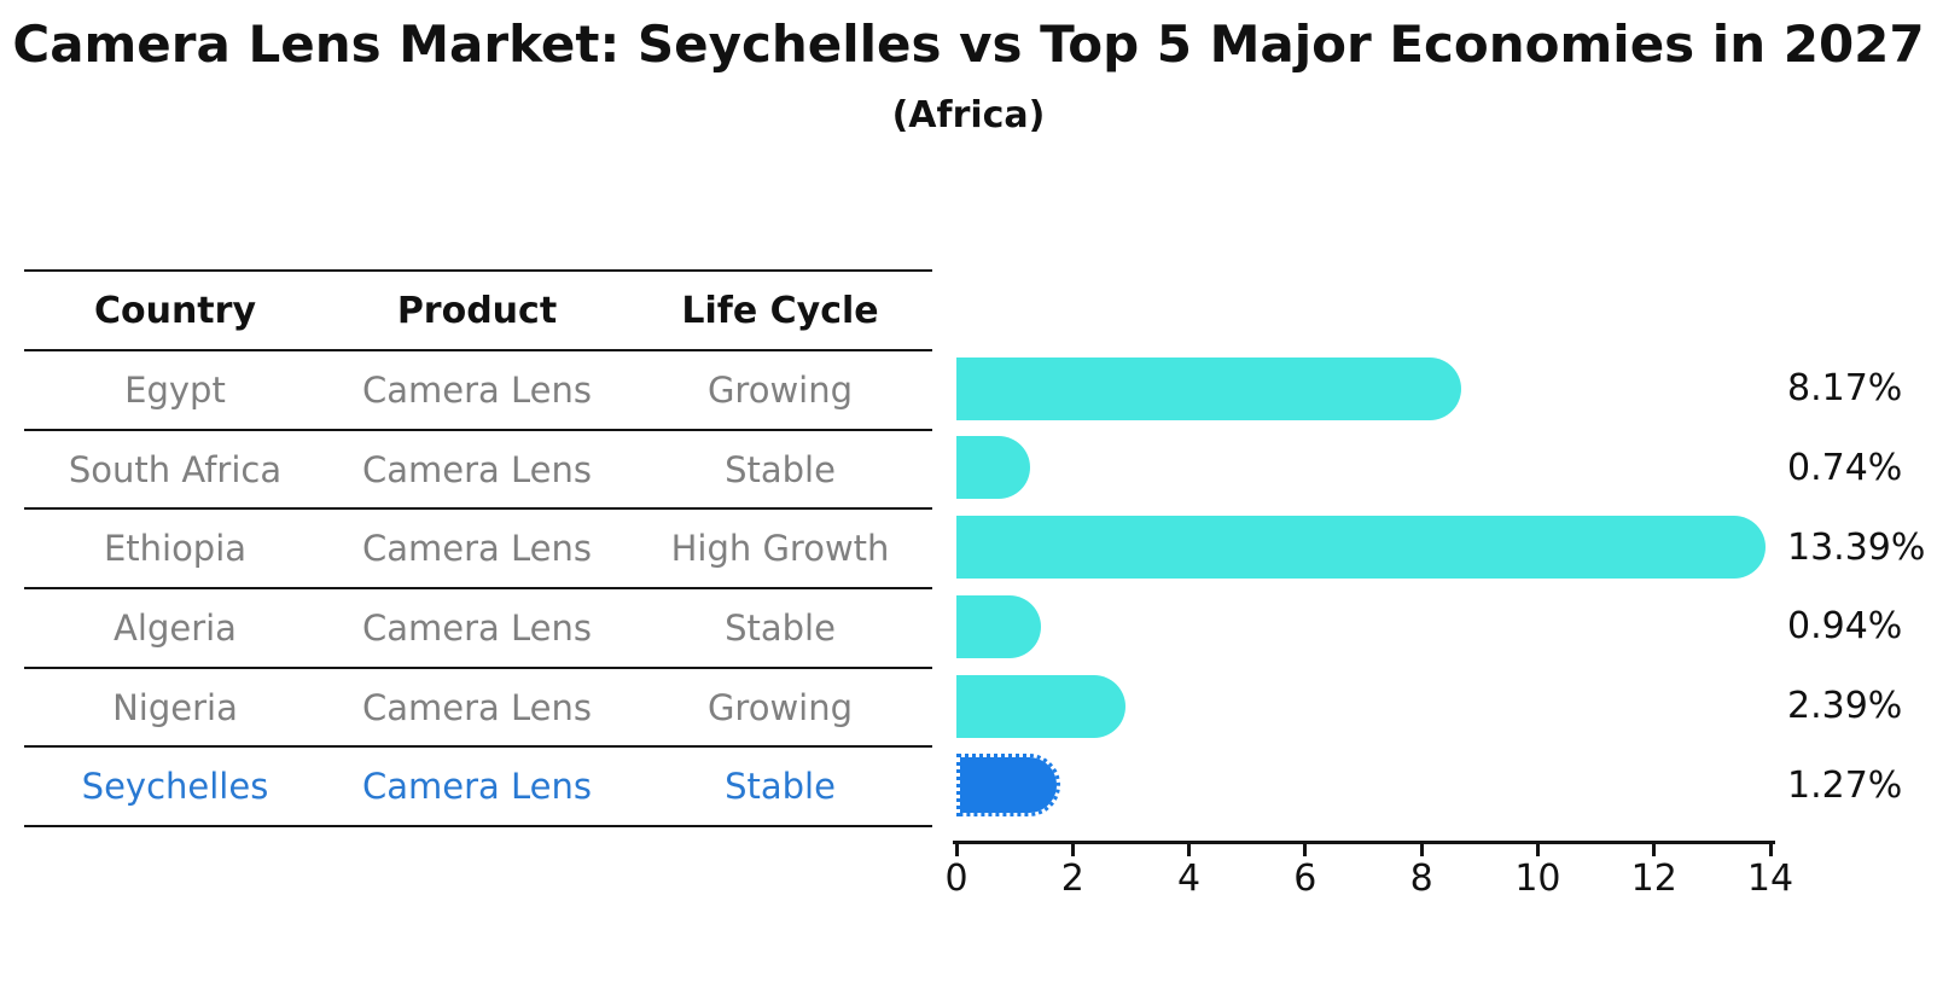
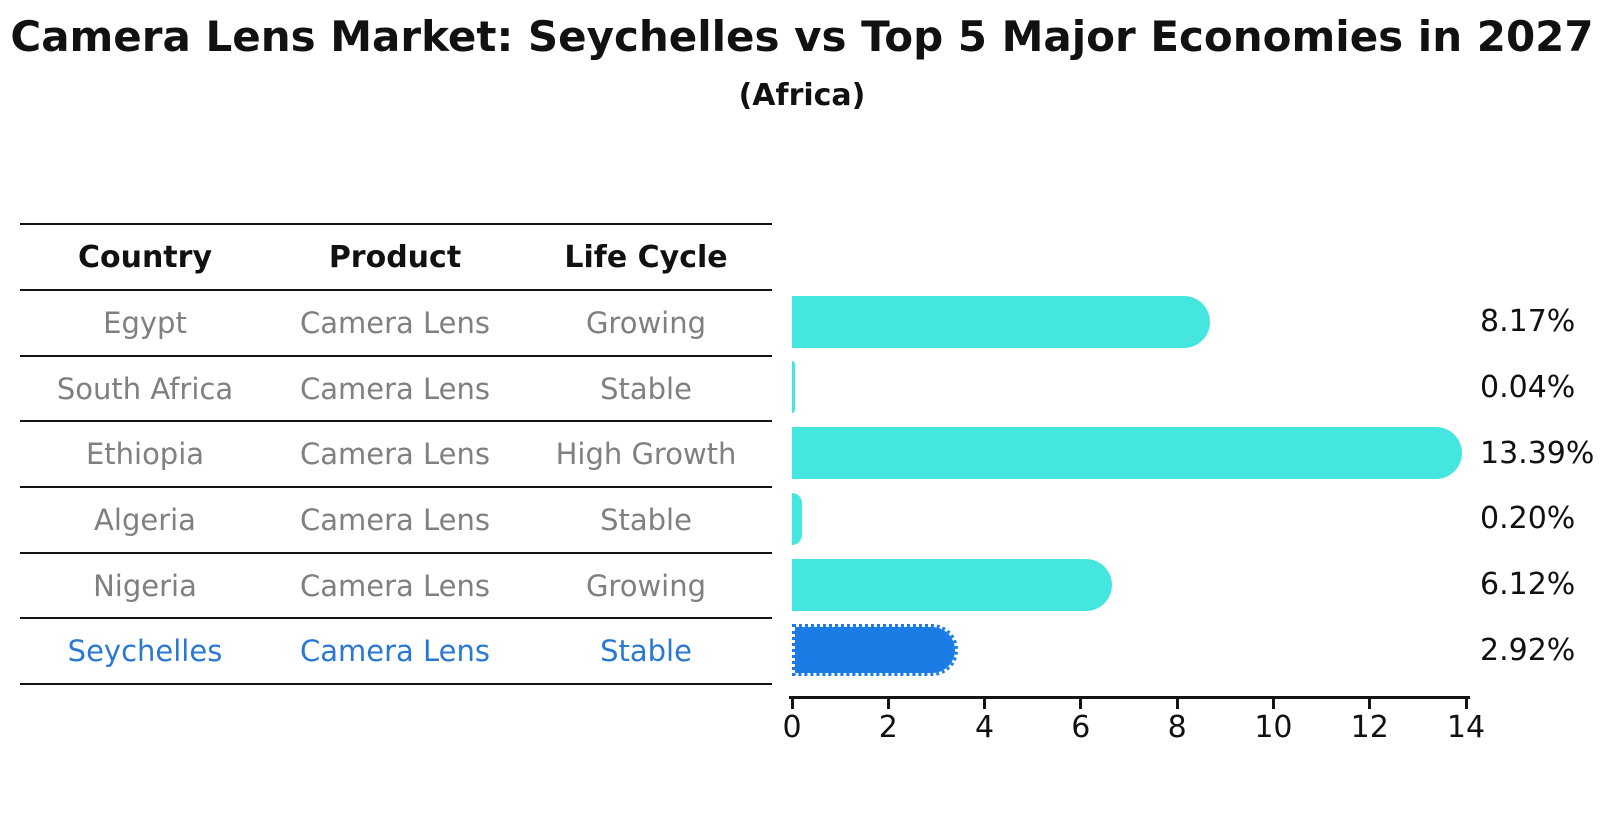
South Africa: 0.74% -> 0.04%
Algeria: 0.94% -> 0.20%
Nigeria: 2.39% -> 6.12%
Seychelles: 1.27% -> 2.92%
